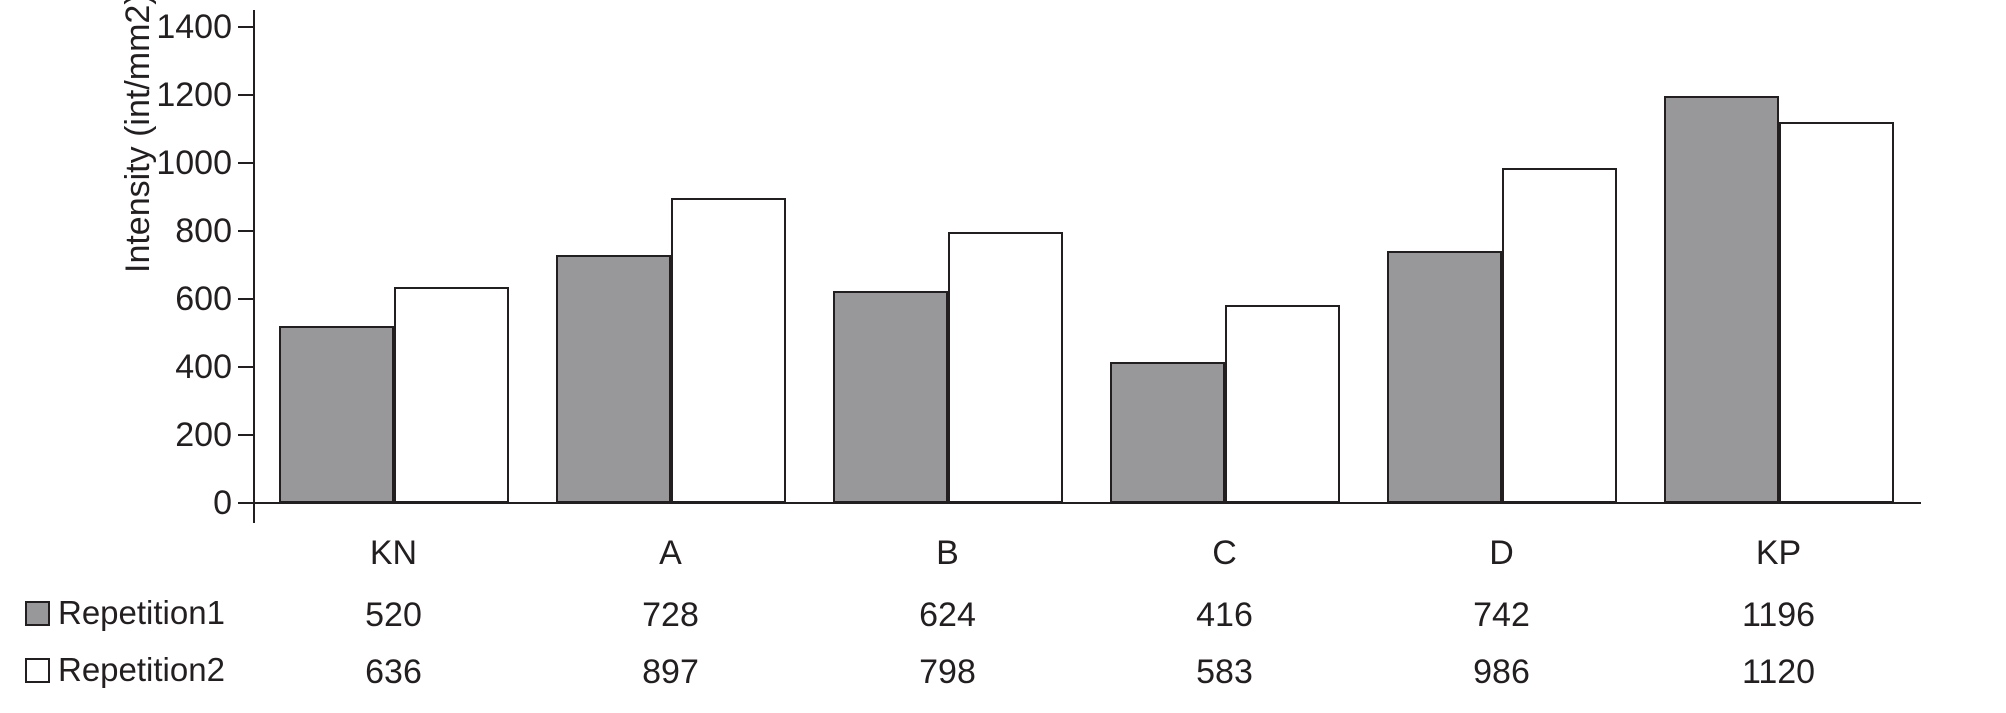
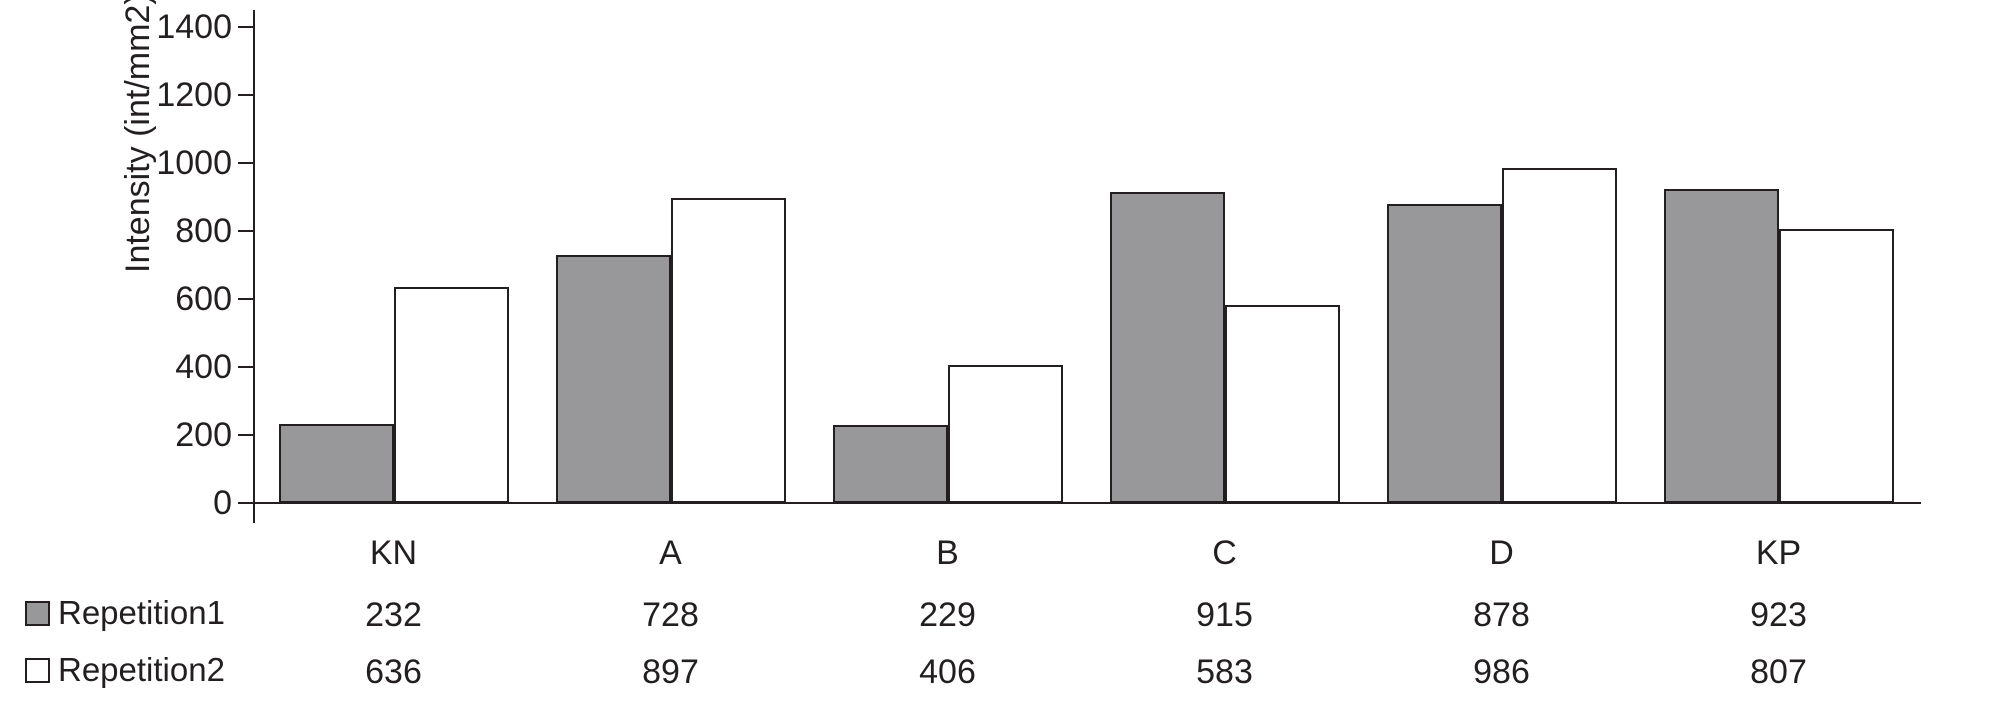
Repetition1/KN: 520 -> 232
Repetition1/B: 624 -> 229
Repetition2/B: 798 -> 406
Repetition1/C: 416 -> 915
Repetition1/D: 742 -> 878
Repetition1/KP: 1196 -> 923
Repetition2/KP: 1120 -> 807
